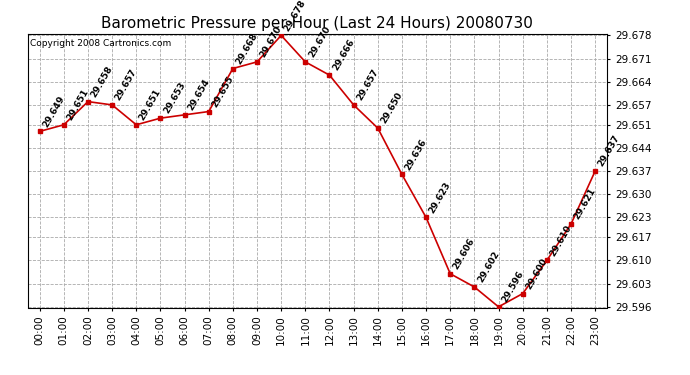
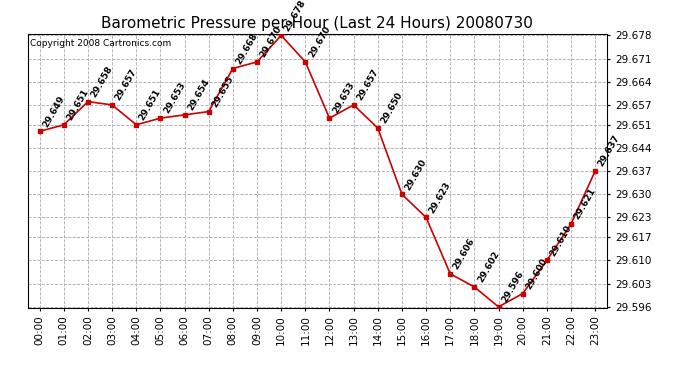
12:00: 29.666 -> 29.653
15:00: 29.636 -> 29.630
